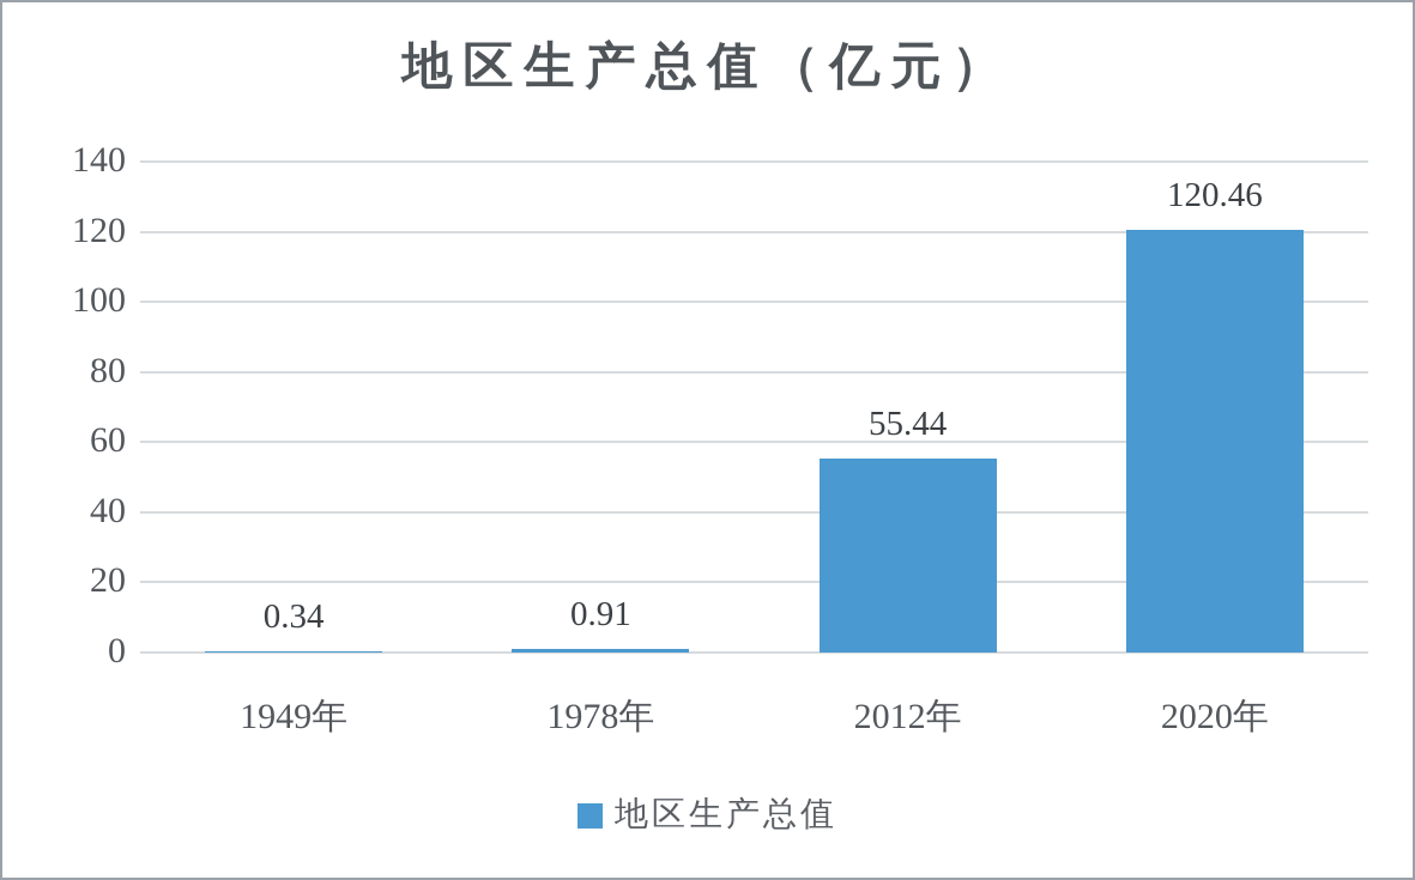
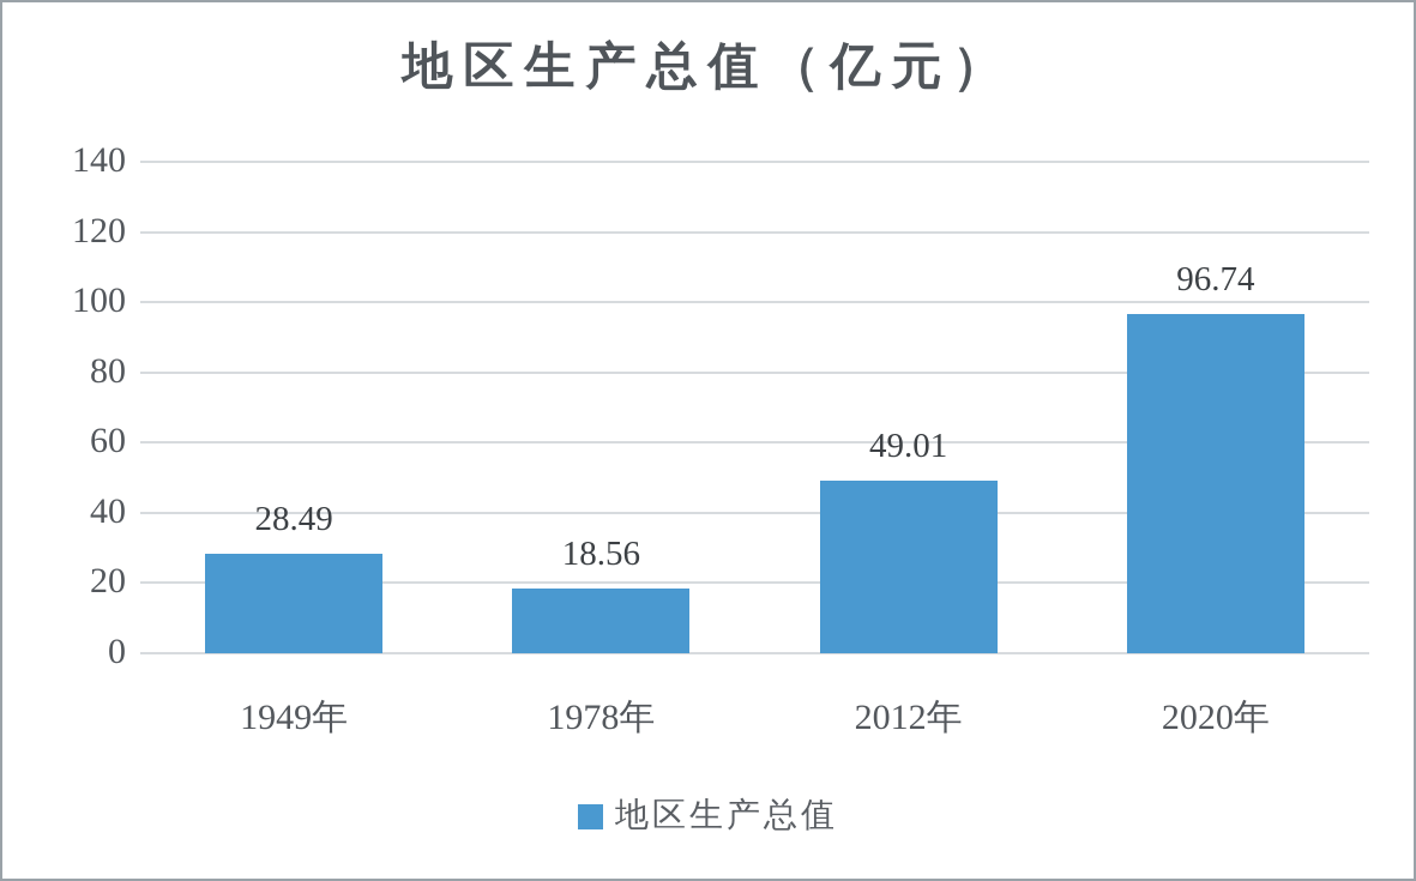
1949年: 0.34 -> 28.49
1978年: 0.91 -> 18.56
2012年: 55.44 -> 49.01
2020年: 120.46 -> 96.74
